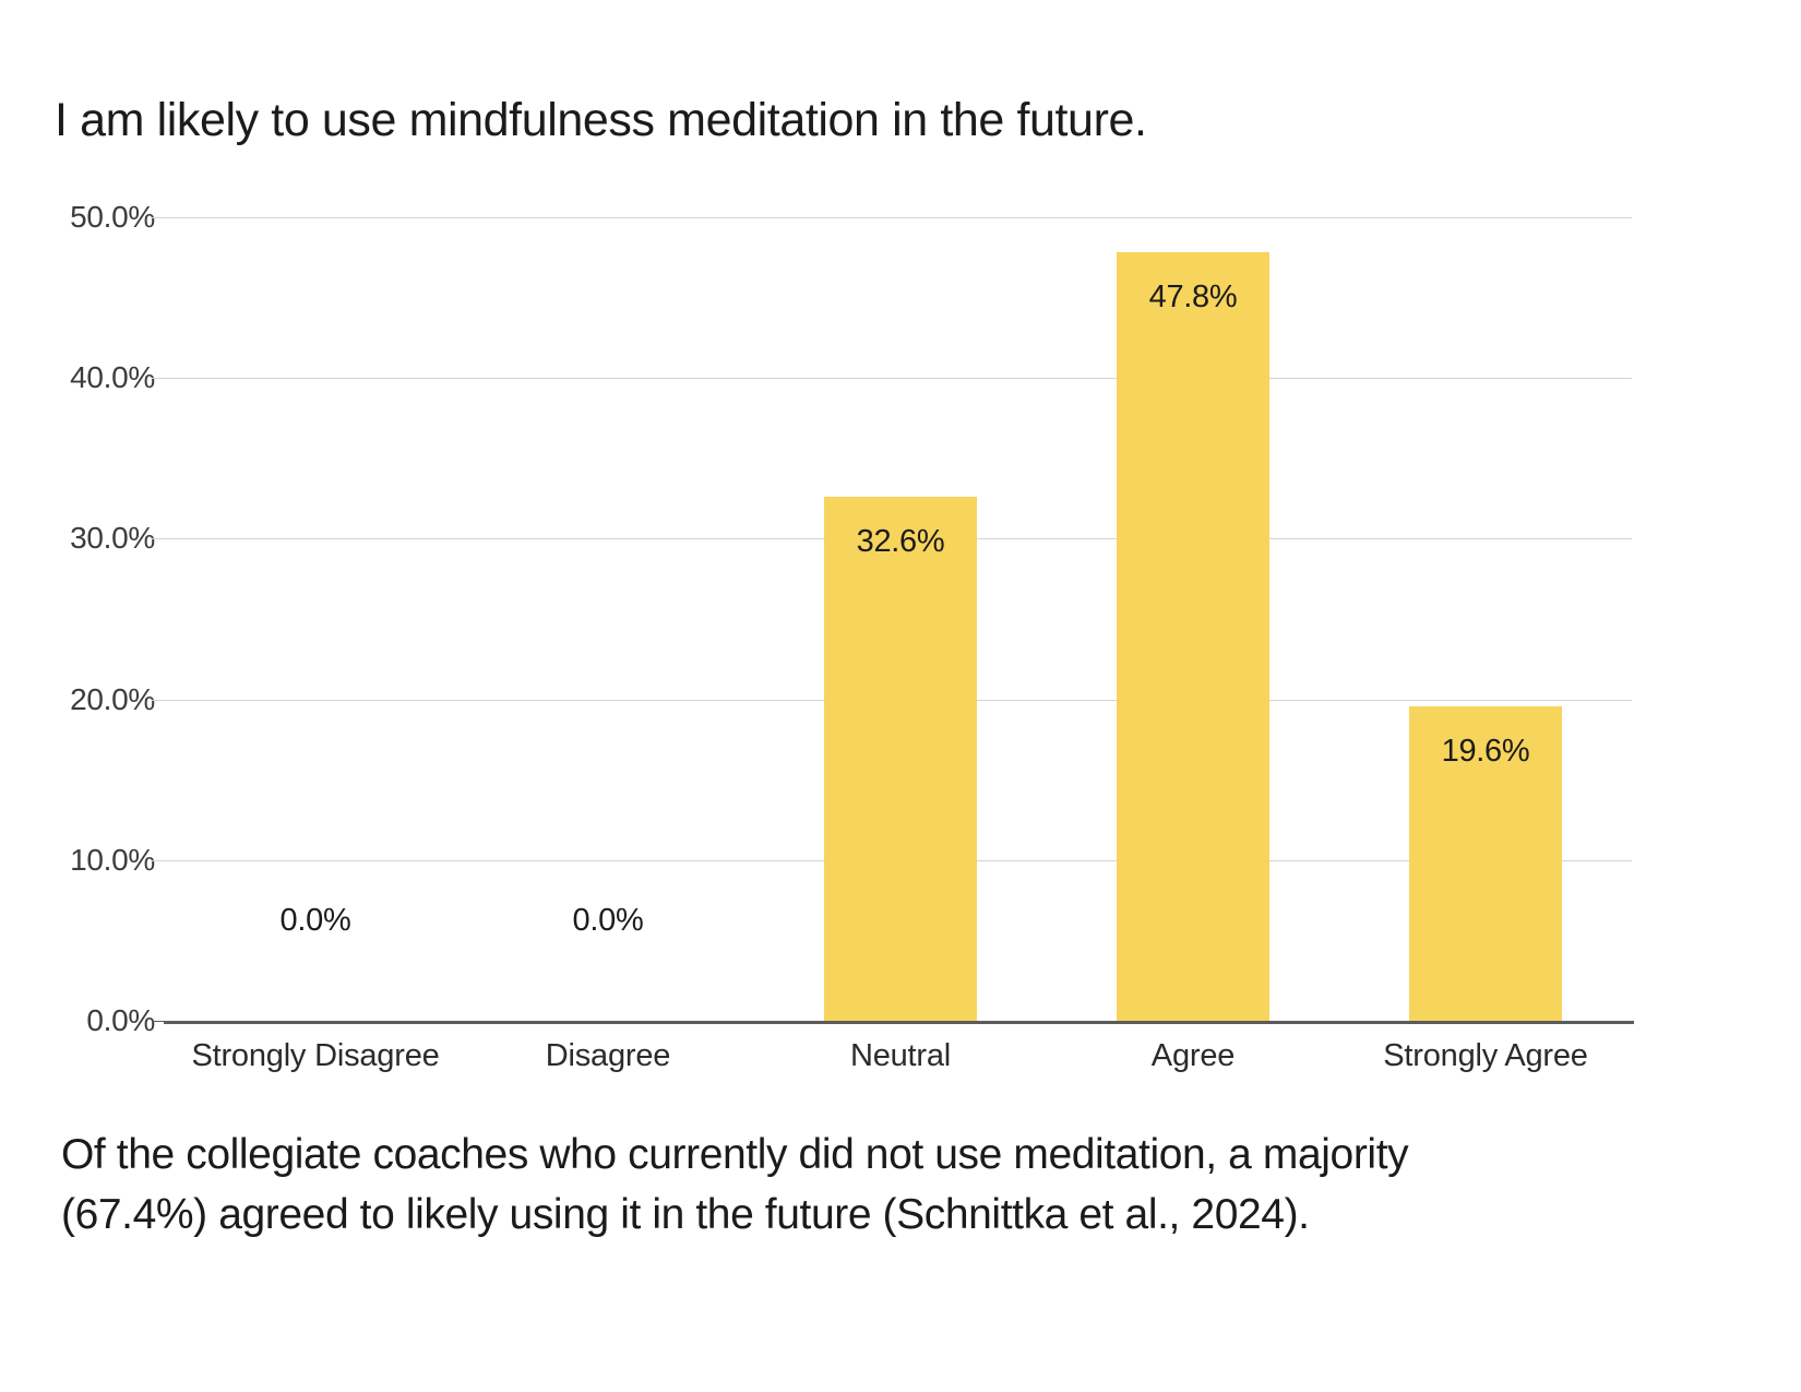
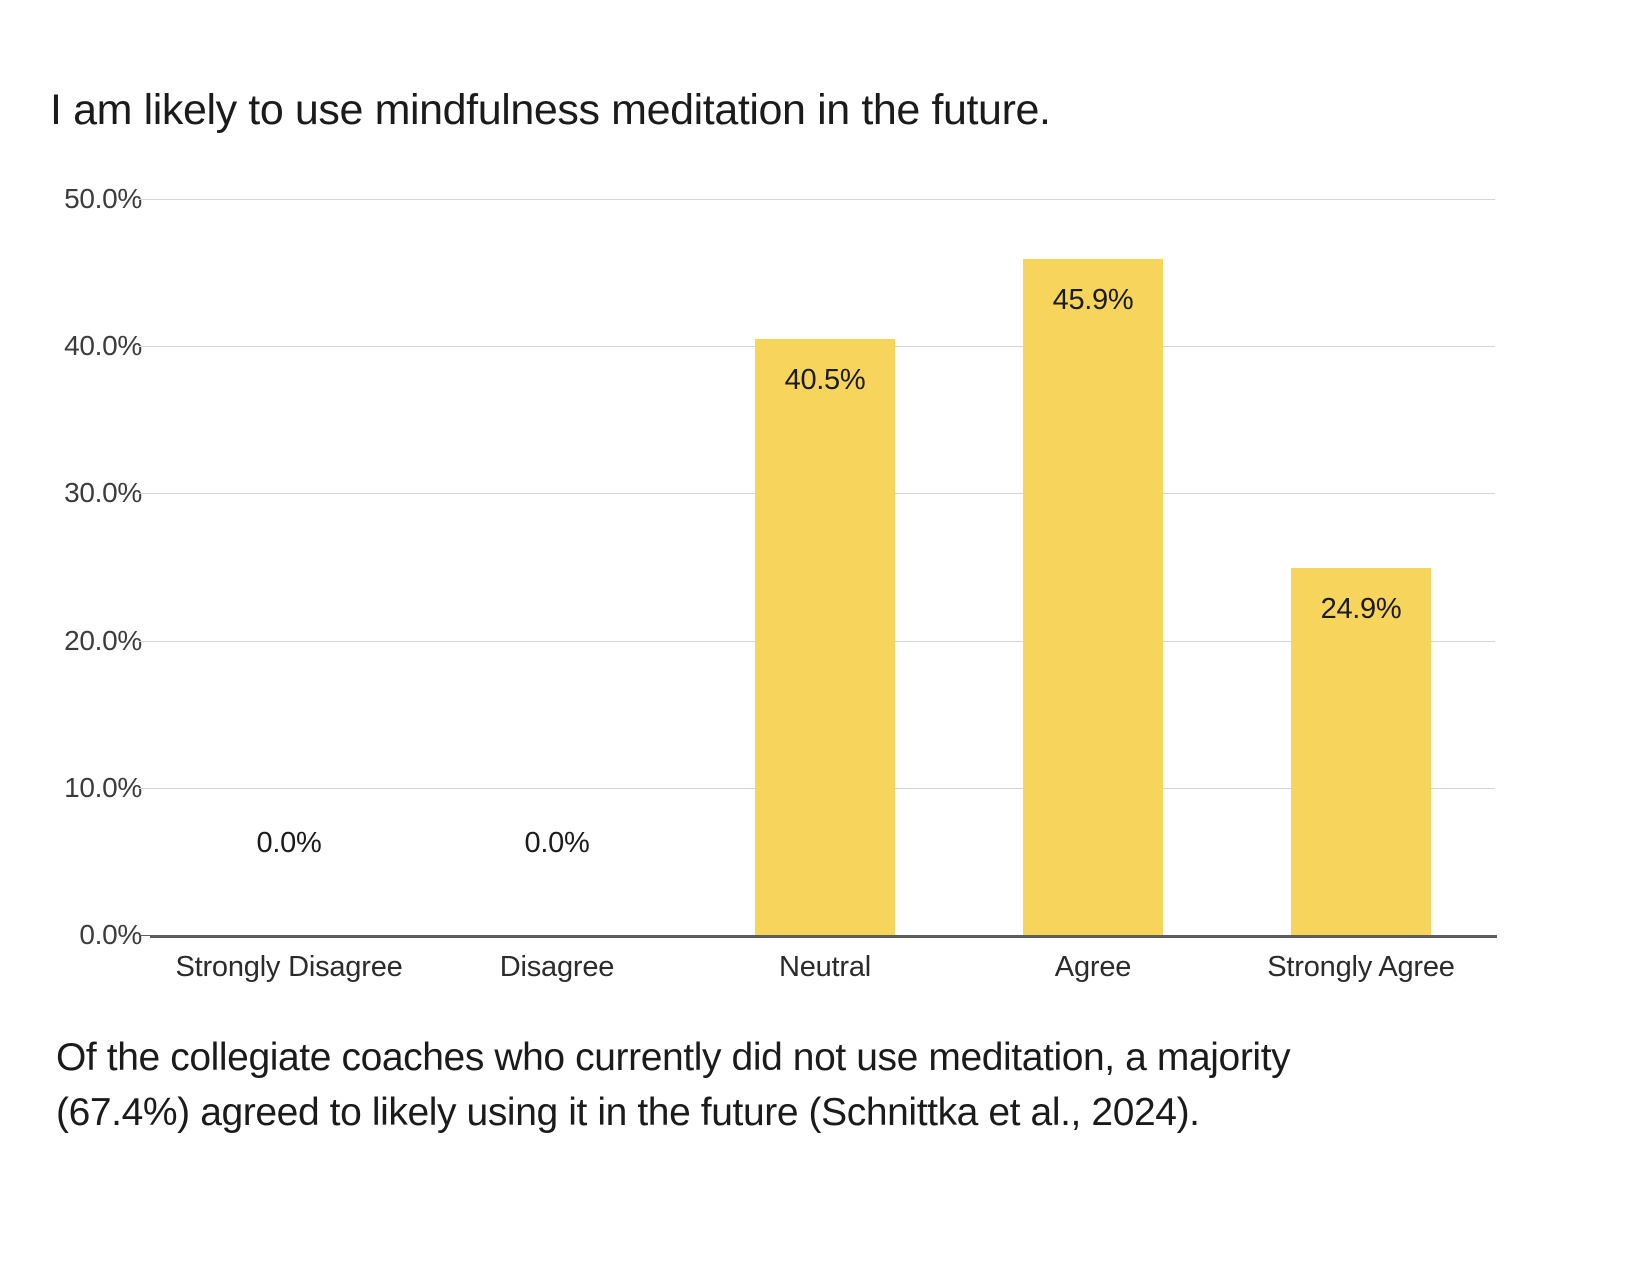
Neutral: 32.6% -> 40.5%
Agree: 47.8% -> 45.9%
Strongly Agree: 19.6% -> 24.9%
